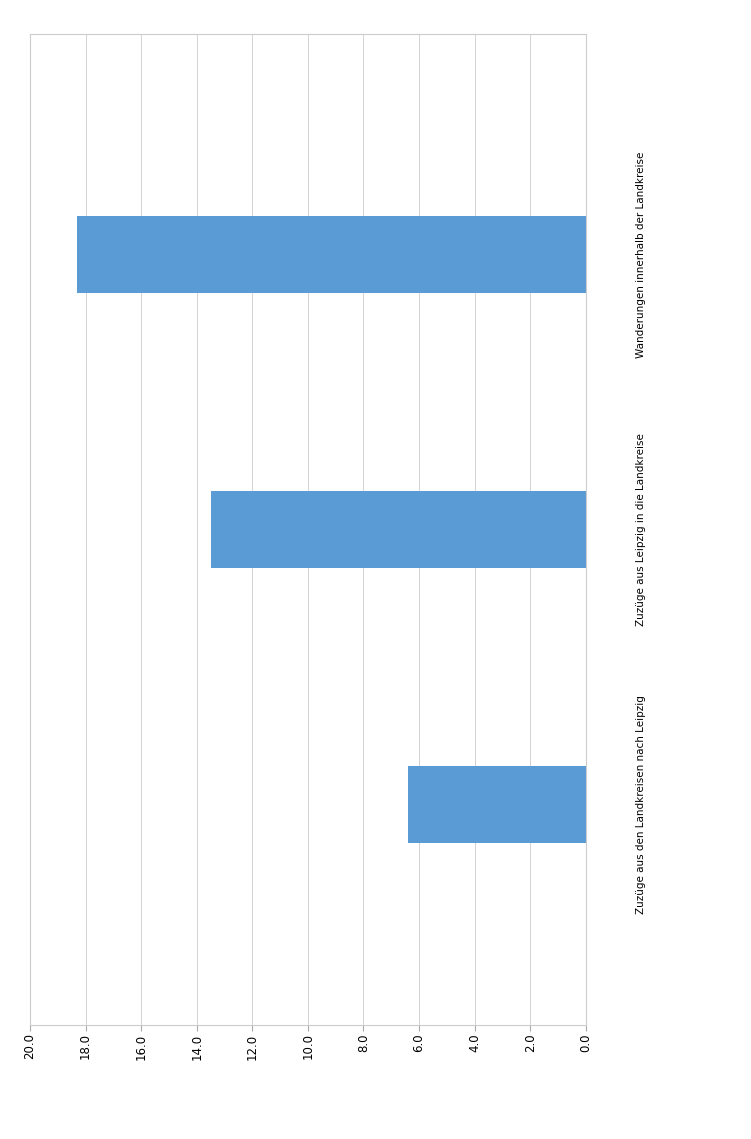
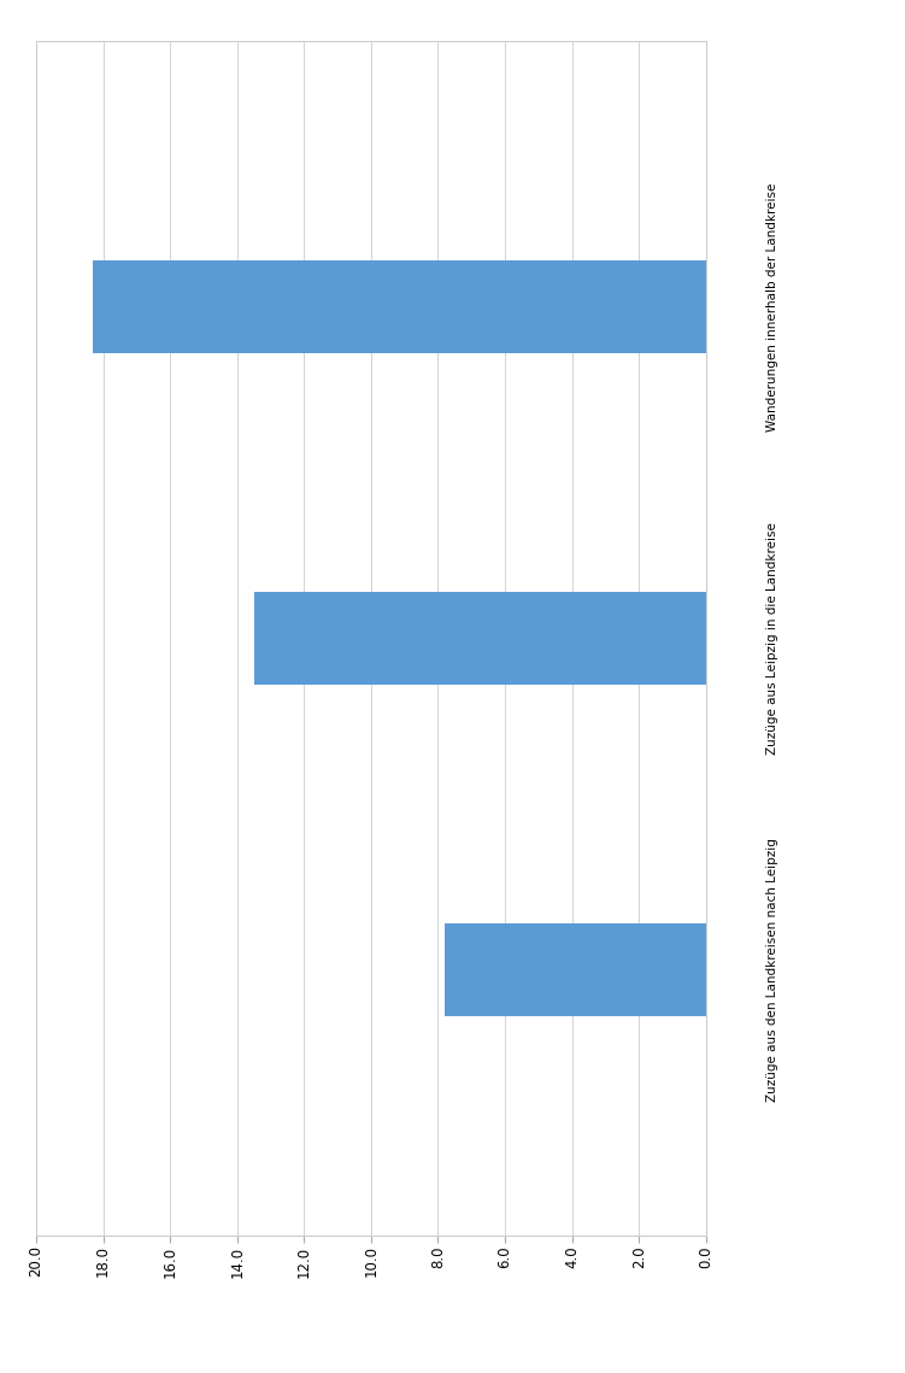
Zuzüge aus den Landkreisen nach Leipzig: 6.4 -> 7.8
